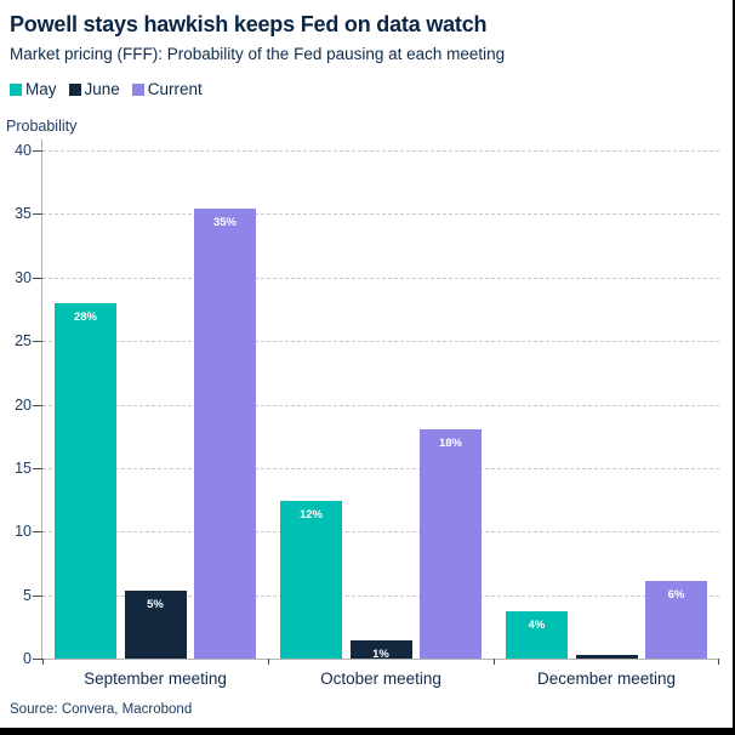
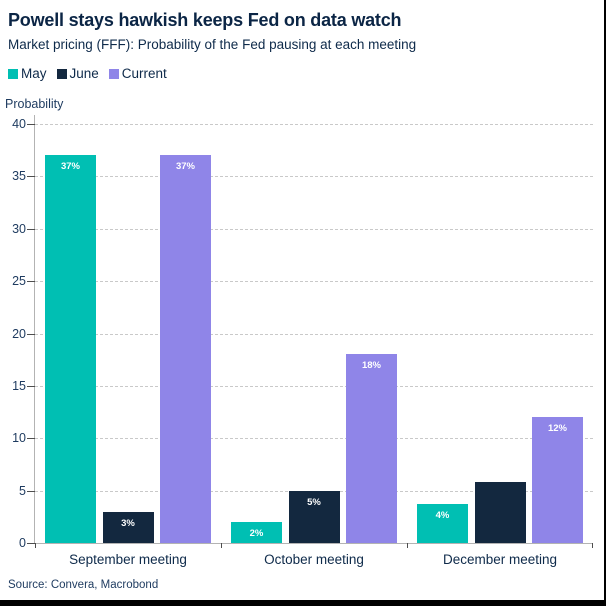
May/September meeting: 28% -> 37%
June/September meeting: 5% -> 3%
Current/September meeting: 35% -> 37%
May/October meeting: 12% -> 2%
June/October meeting: 1% -> 5%
June/December meeting: 0.3 -> 5.8
Current/December meeting: 6% -> 12%
